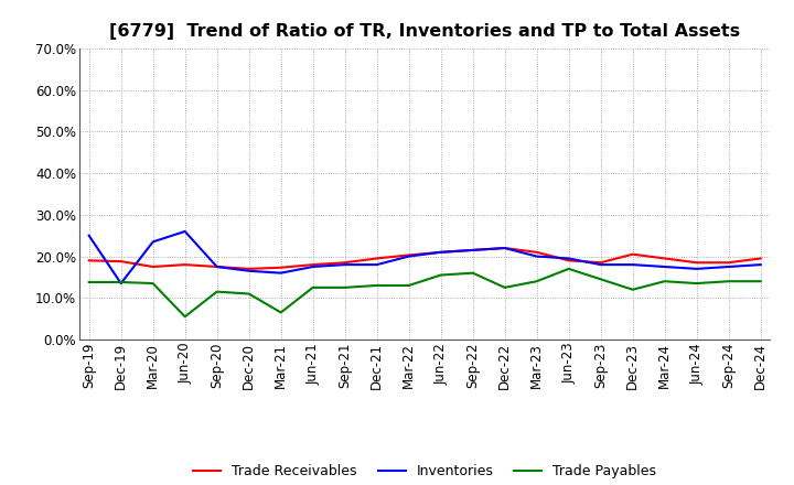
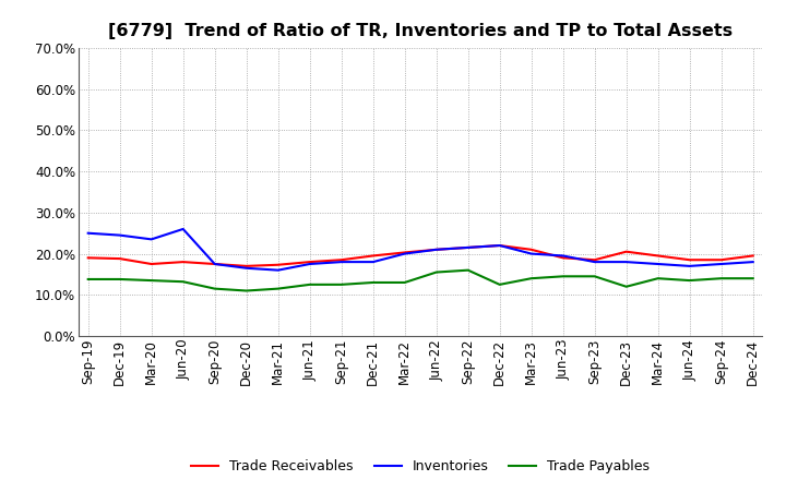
Inventories/Dec-19: 13.5% -> 24.5%
Trade Payables/Jun-20: 5.5% -> 13.2%
Trade Payables/Mar-21: 6.5% -> 11.5%
Trade Payables/Jun-23: 17.0% -> 14.5%
